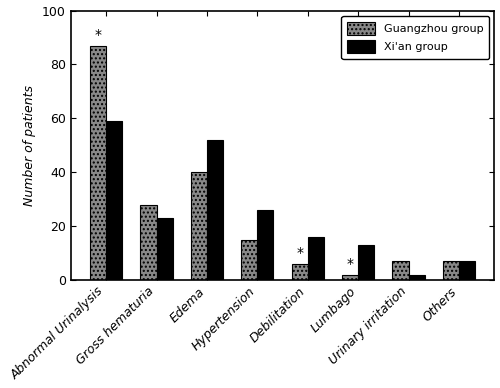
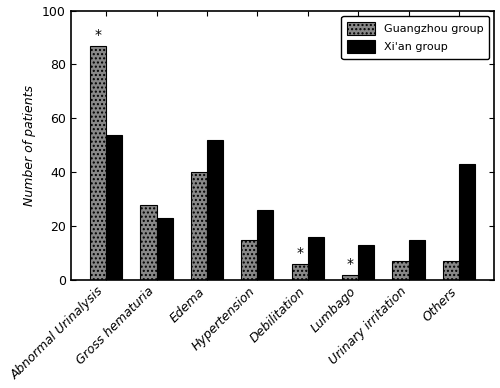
Xi'an group/Abnormal Urinalysis: 59 -> 54
Xi'an group/Urinary irritation: 2 -> 15
Xi'an group/Others: 7 -> 43
